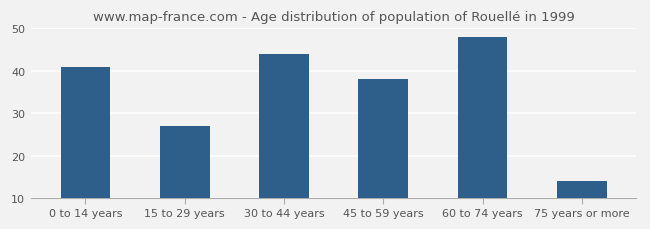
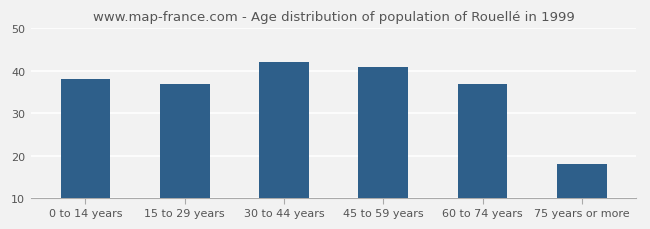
0 to 14 years: 41 -> 38
15 to 29 years: 27 -> 37
30 to 44 years: 44 -> 42
45 to 59 years: 38 -> 41
60 to 74 years: 48 -> 37
75 years or more: 14 -> 18
